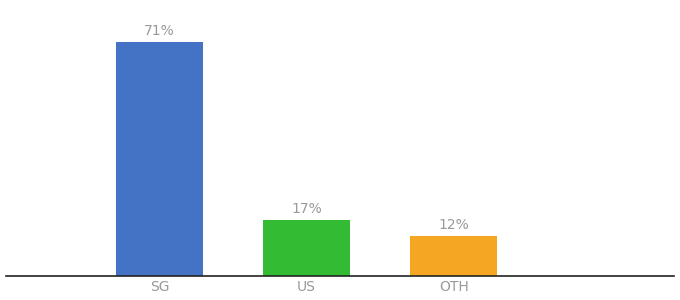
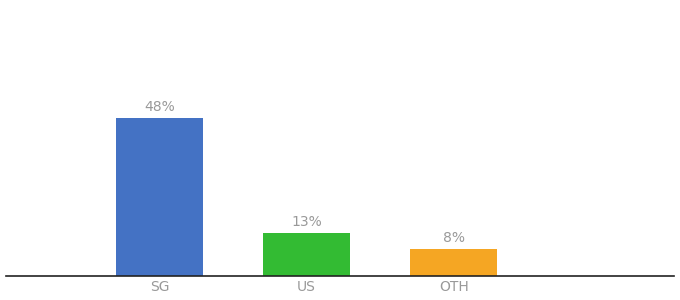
SG: 71% -> 48%
US: 17% -> 13%
OTH: 12% -> 8%
